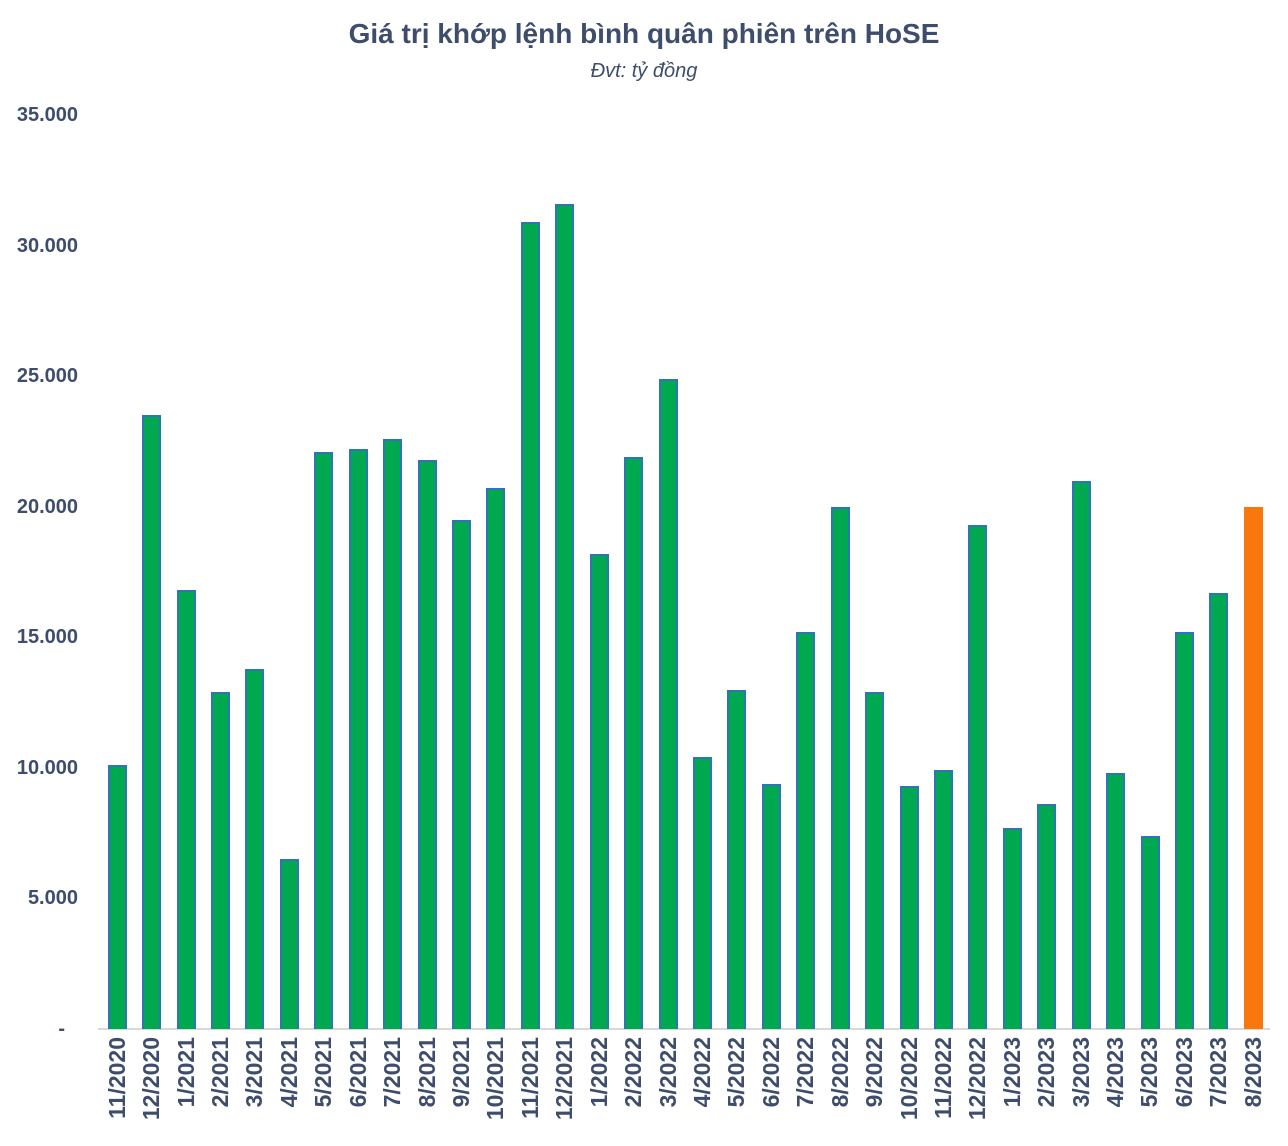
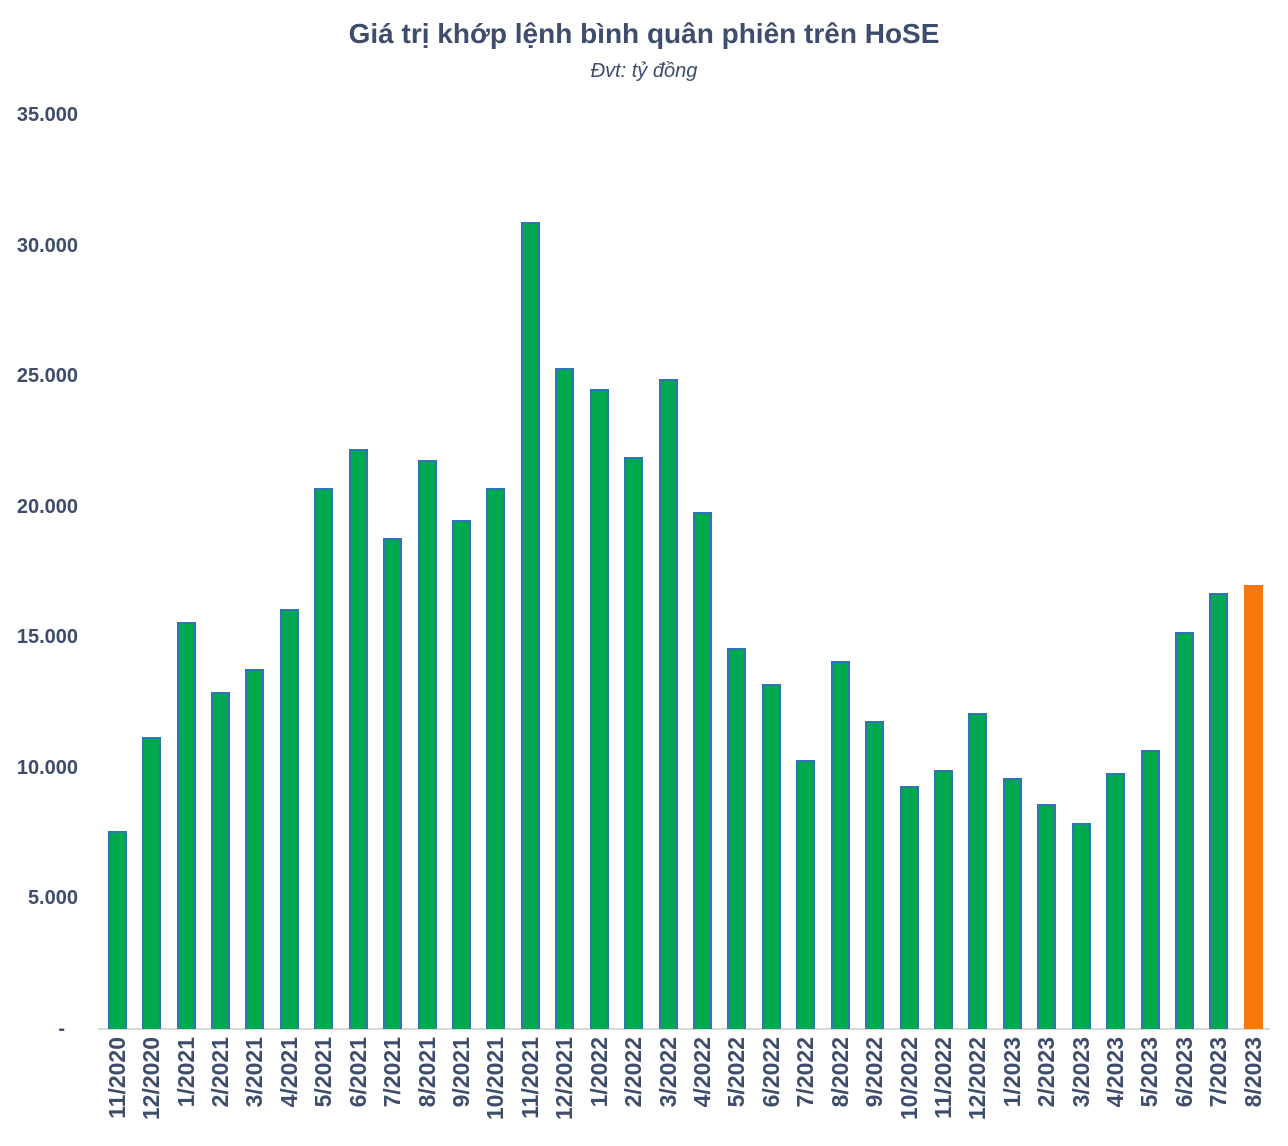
11/2020: 10100 -> 7600
12/2020: 23500 -> 11200
1/2021: 16800 -> 15600
4/2021: 6500 -> 16100
5/2021: 22100 -> 20700
7/2021: 22600 -> 18800
12/2021: 31600 -> 25300
1/2022: 18200 -> 24500
4/2022: 10400 -> 19800
5/2022: 13000 -> 14600
6/2022: 9400 -> 13200
7/2022: 15200 -> 10300
8/2022: 20000 -> 14100
9/2022: 12900 -> 11800
12/2022: 19300 -> 12100
1/2023: 7700 -> 9600
3/2023: 21000 -> 7900
5/2023: 7400 -> 10700
8/2023: 20000 -> 17000
